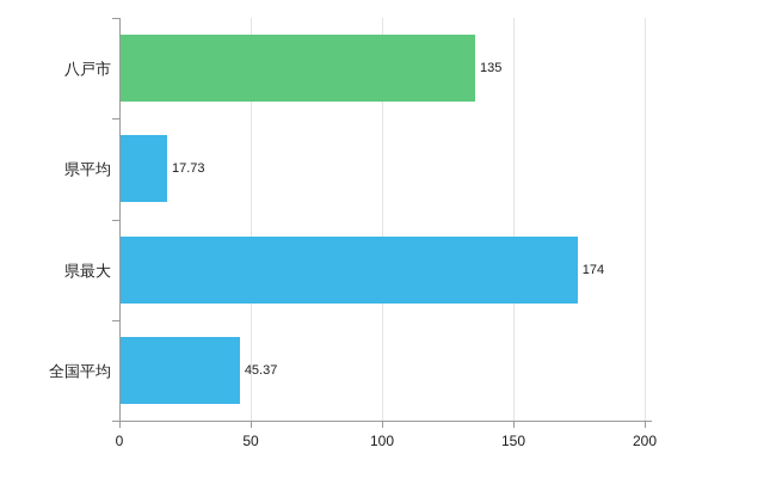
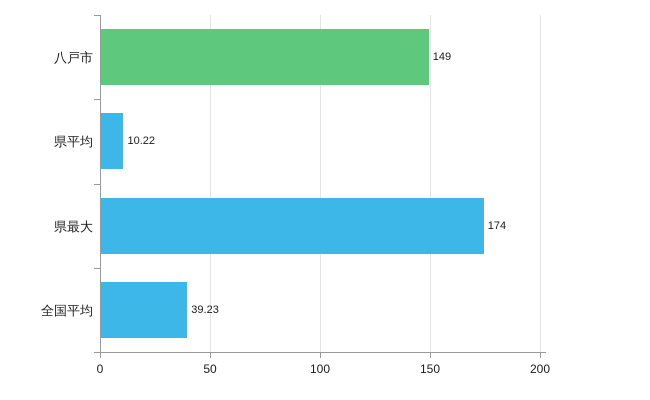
八戸市: 135 -> 149
県平均: 17.73 -> 10.22
全国平均: 45.37 -> 39.23
